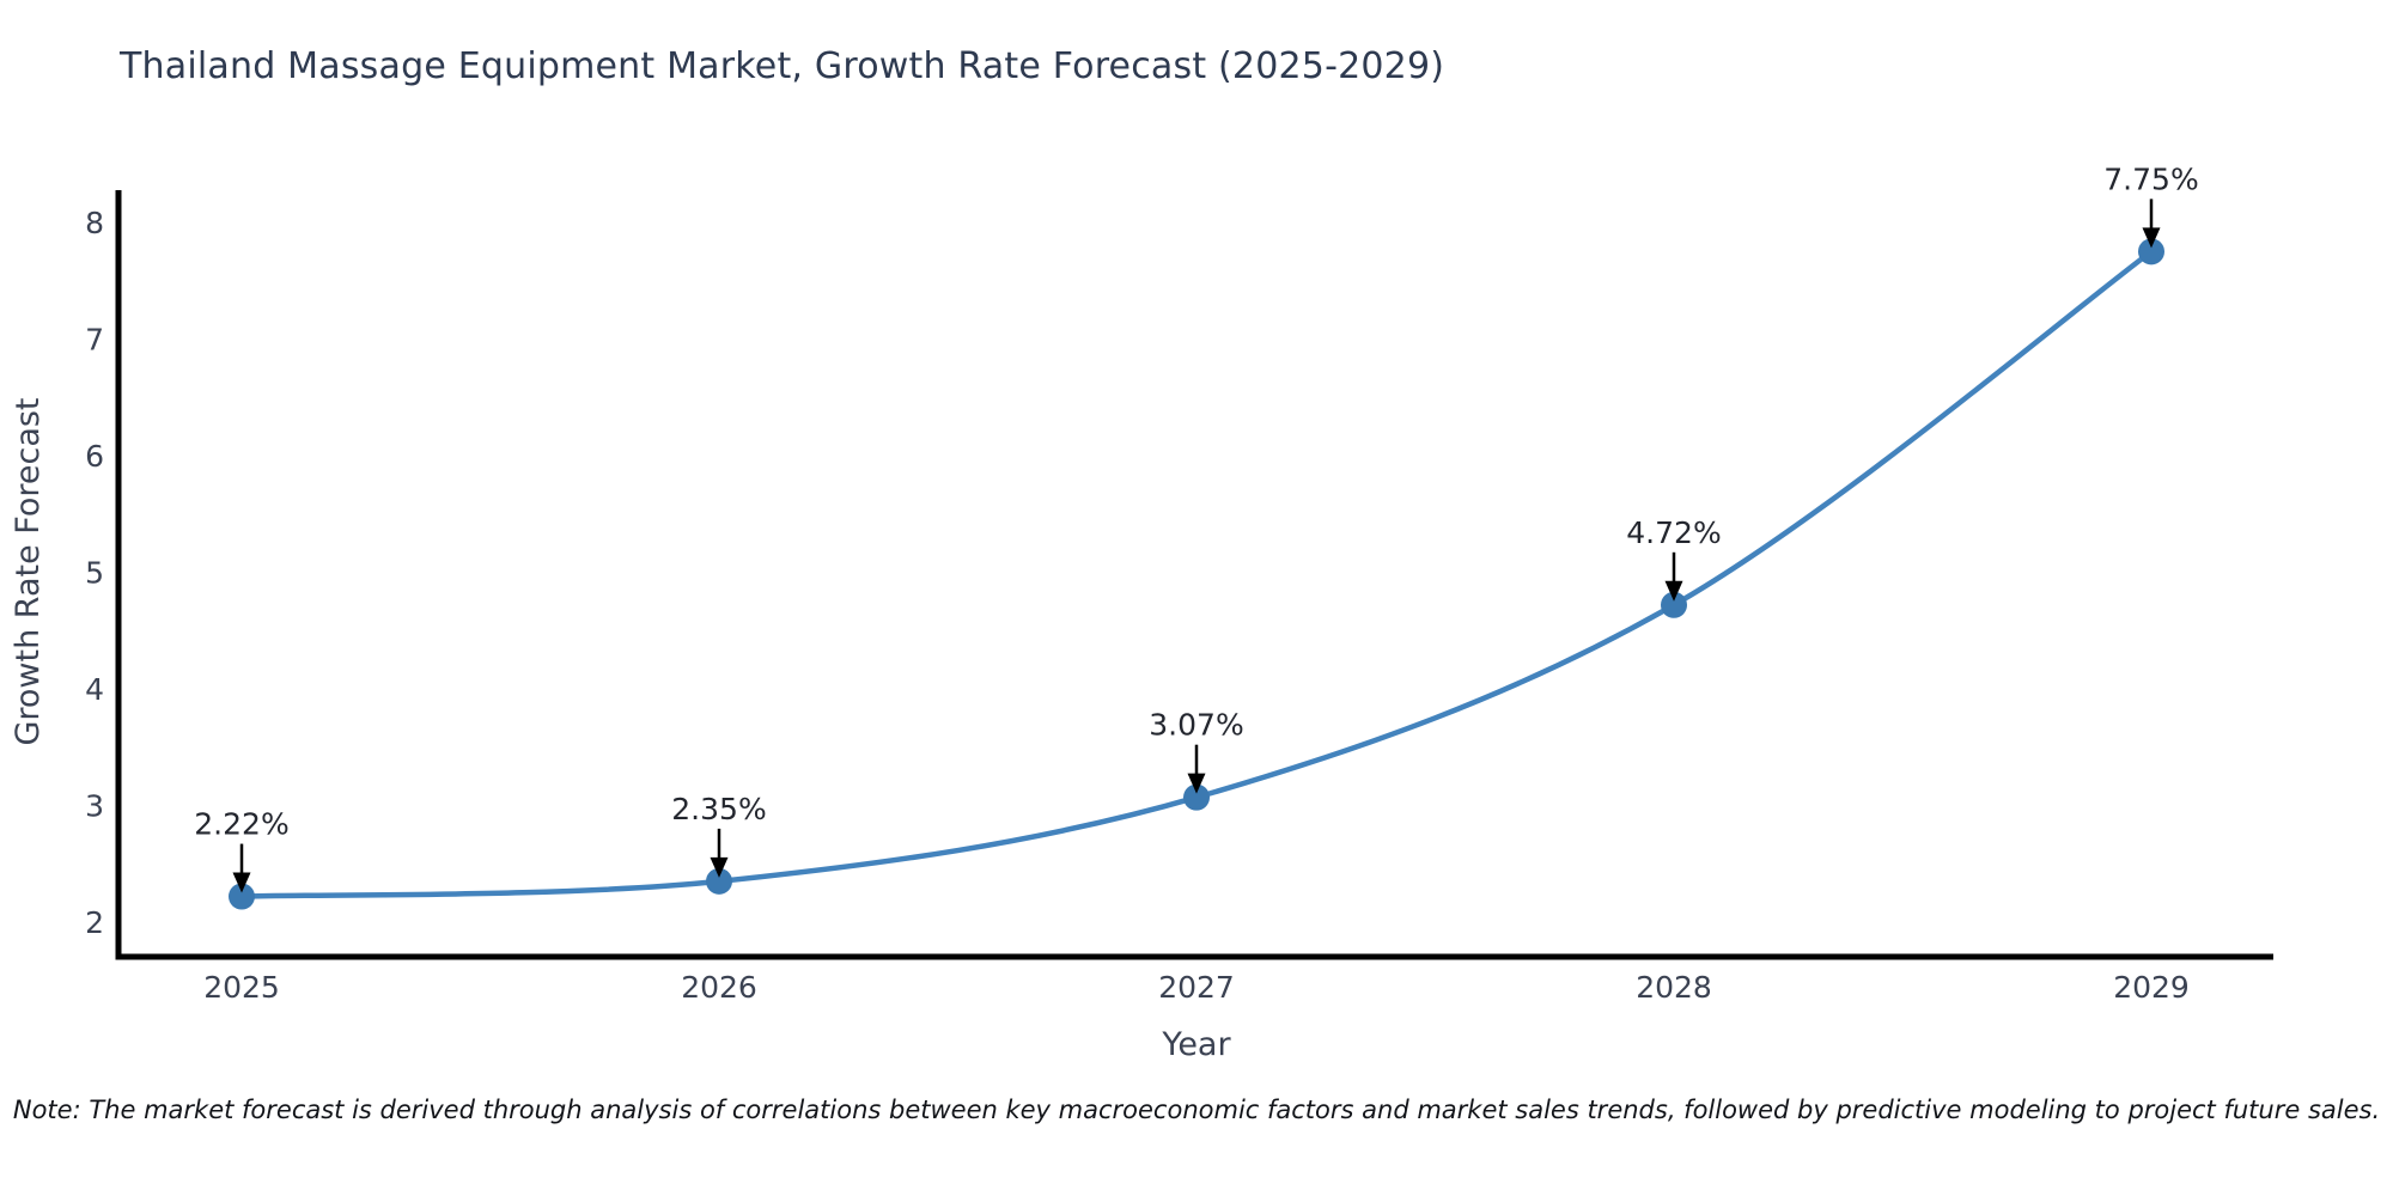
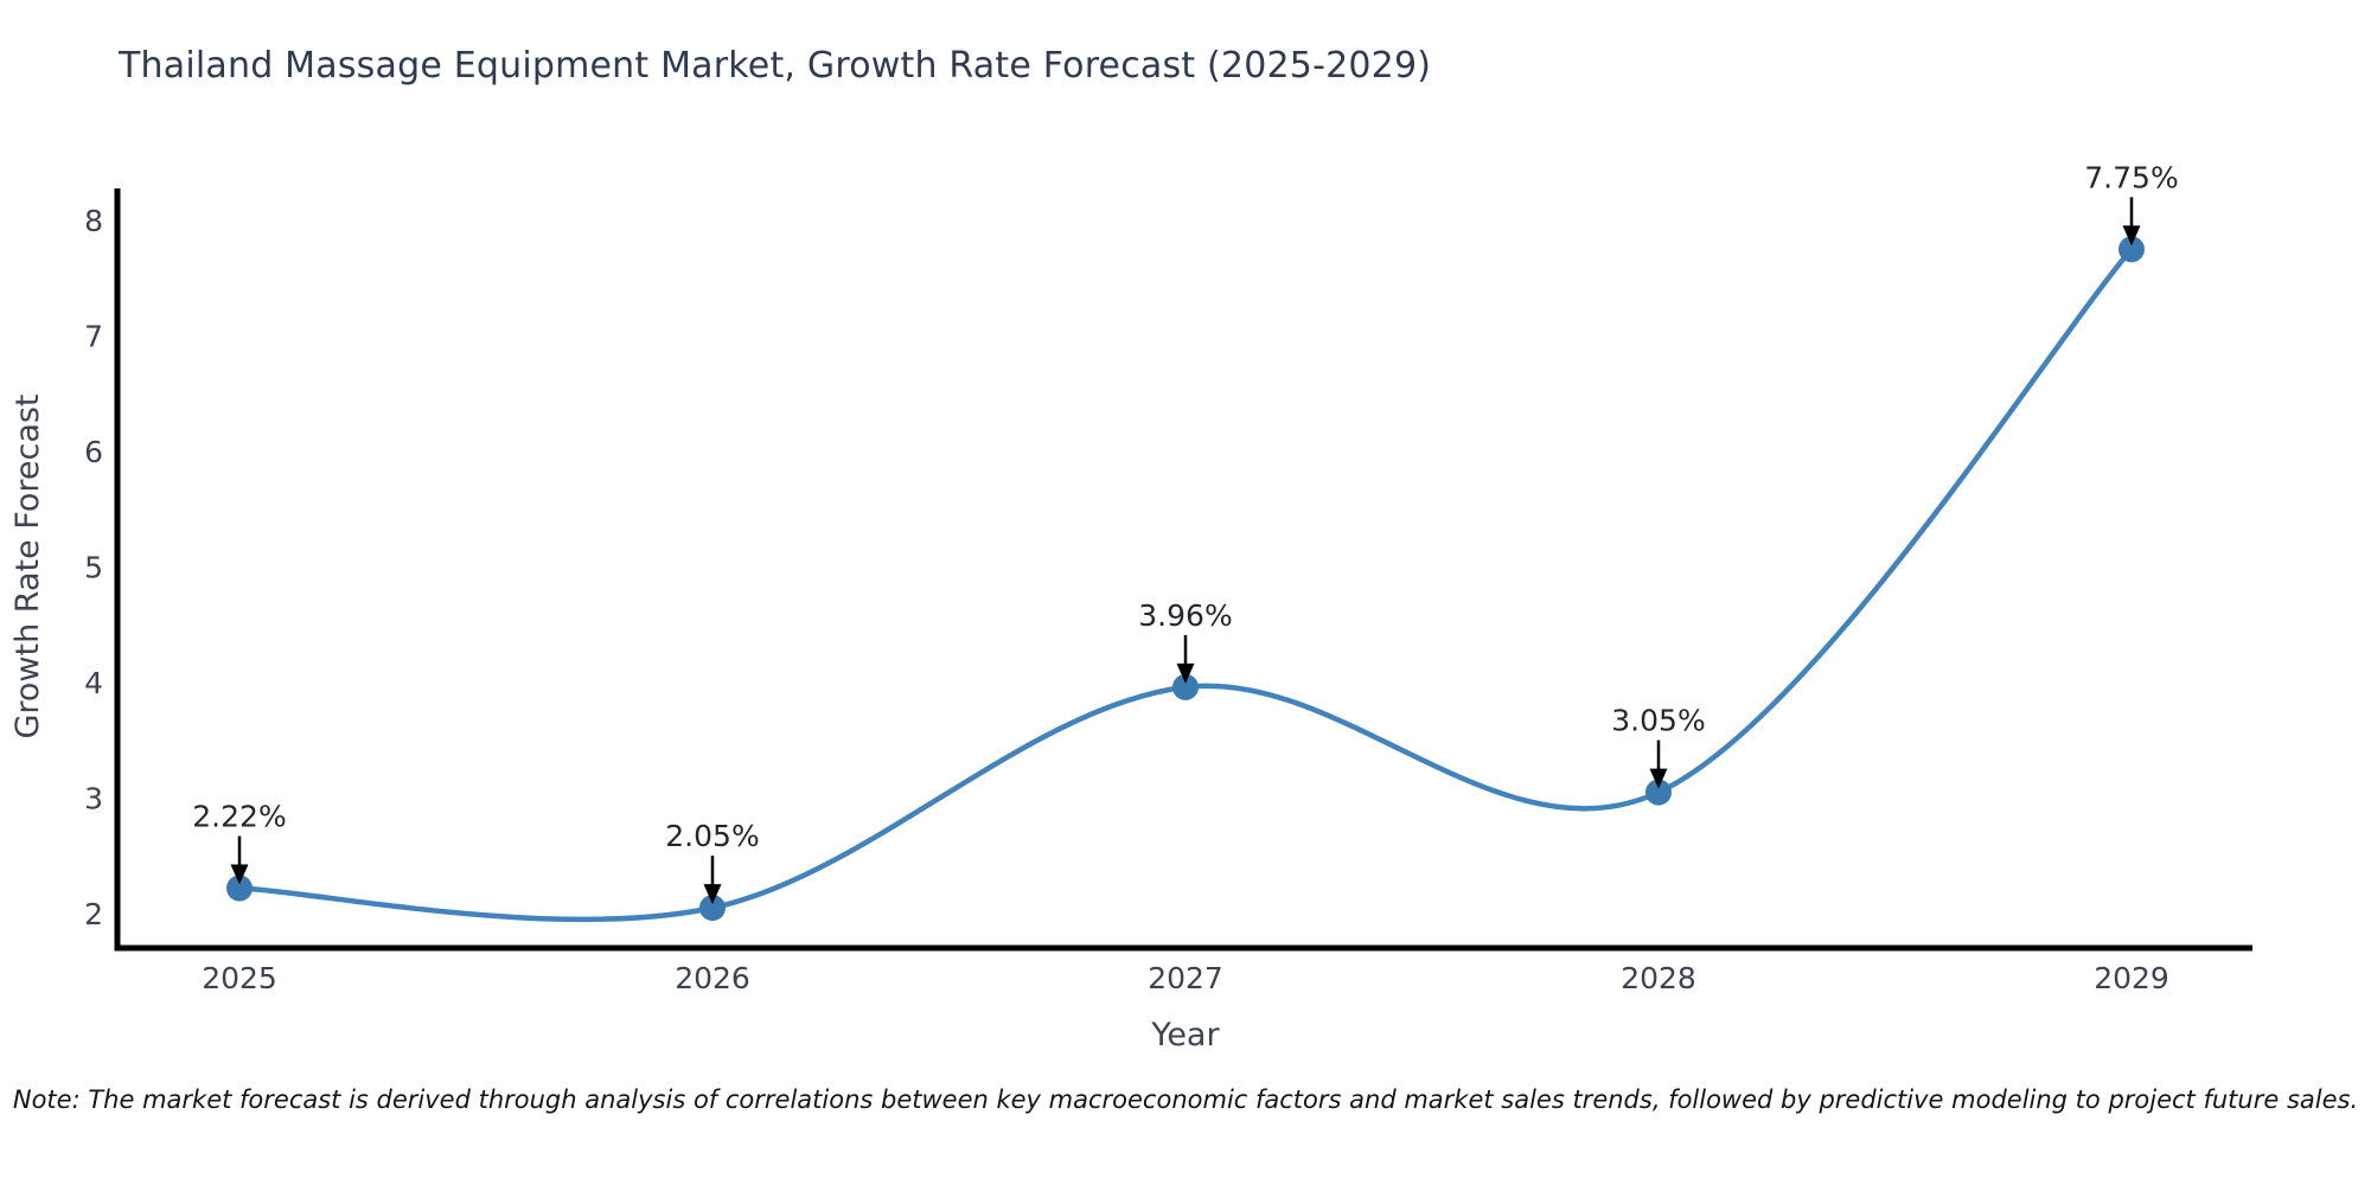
2026: 2.35% -> 2.05%
2027: 3.07% -> 3.96%
2028: 4.72% -> 3.05%
